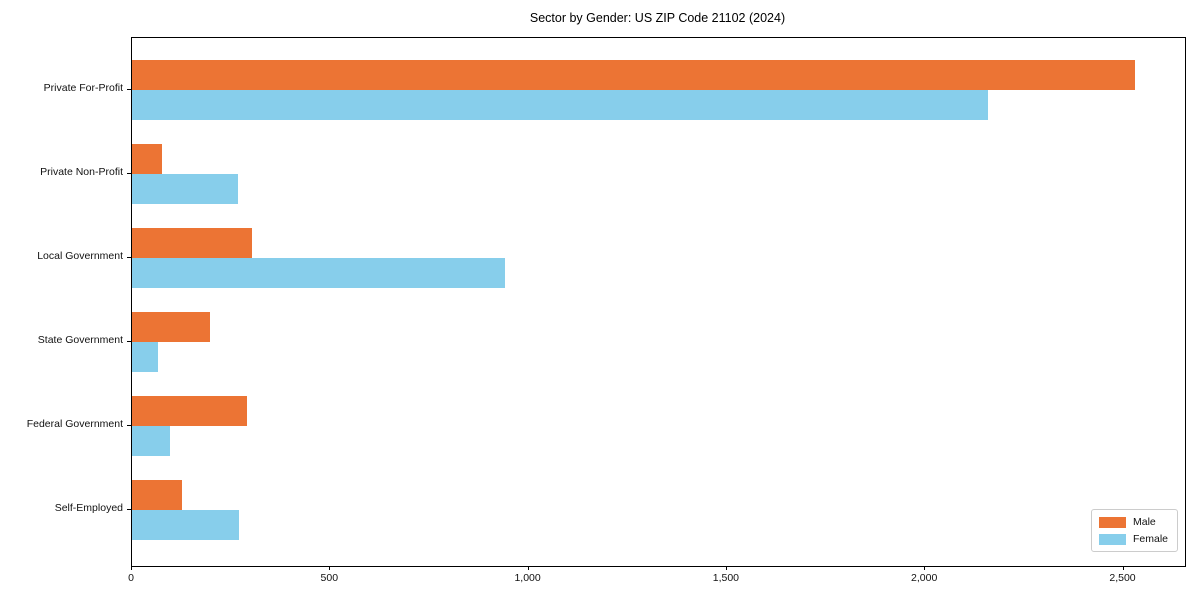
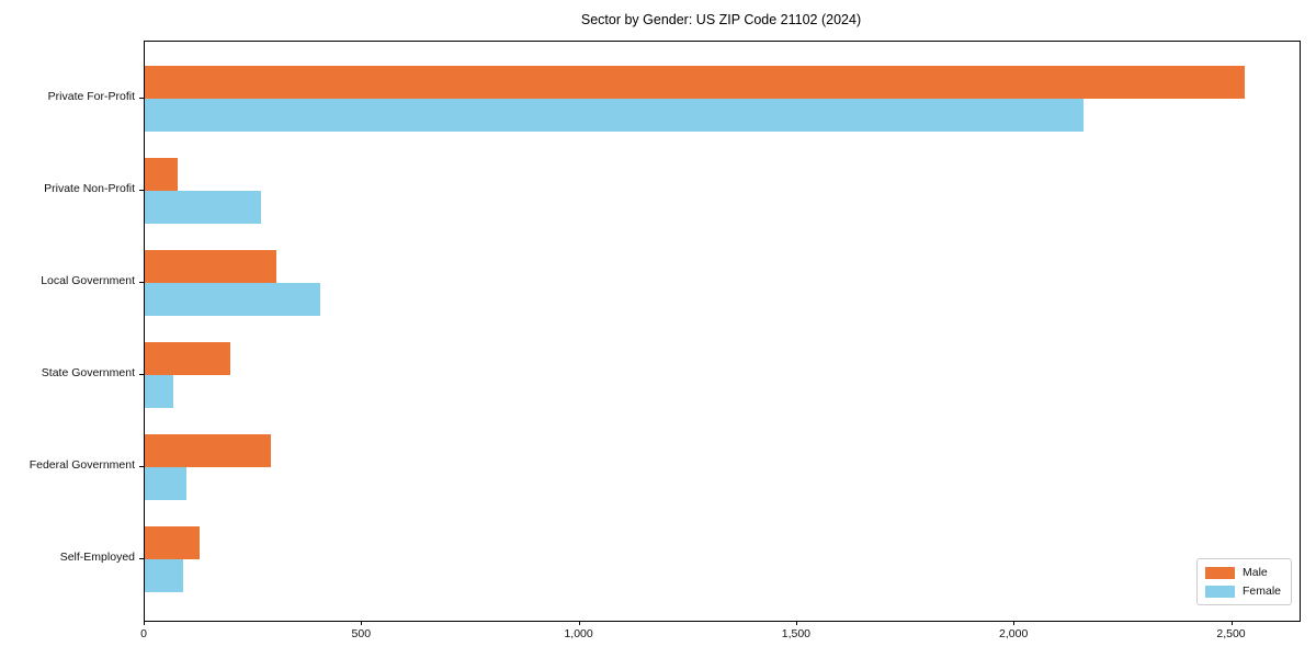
Female/Local Government: 940 -> 400
Female/Self-Employed: 270 -> 90
